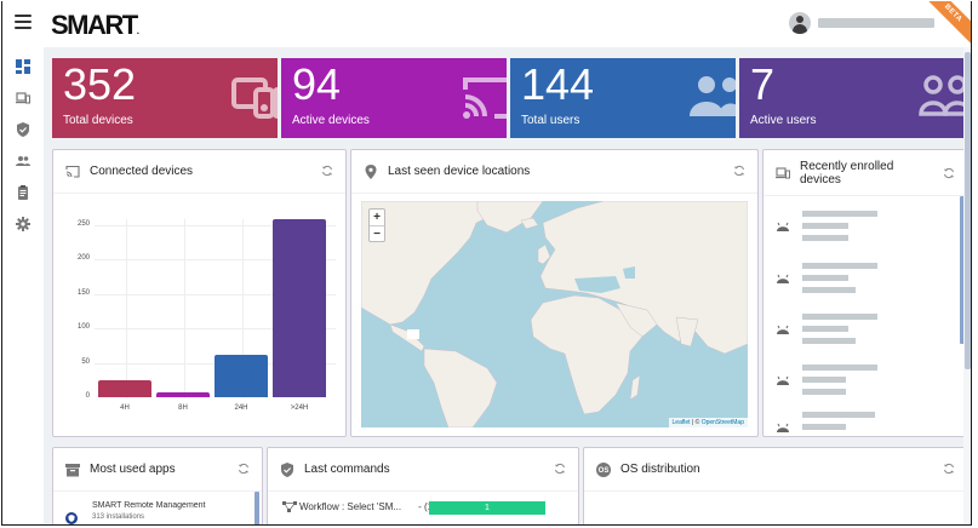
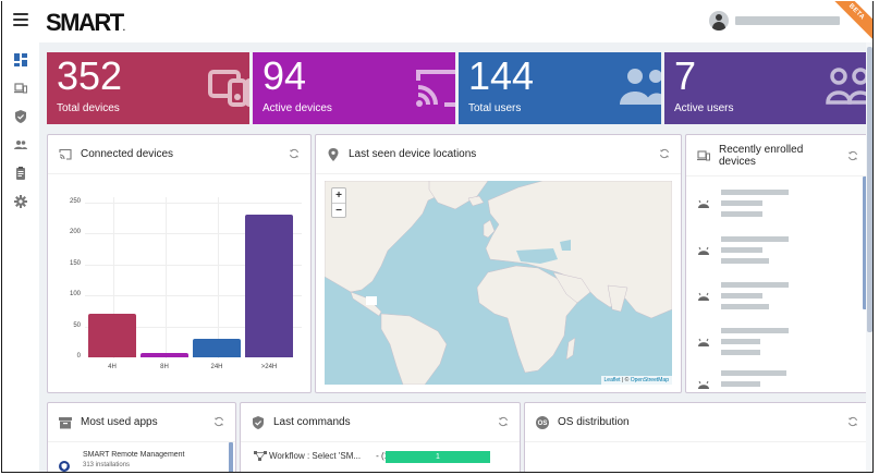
4H: 20 -> 70
24H: 60 -> 30
>24H: 260 -> 230
